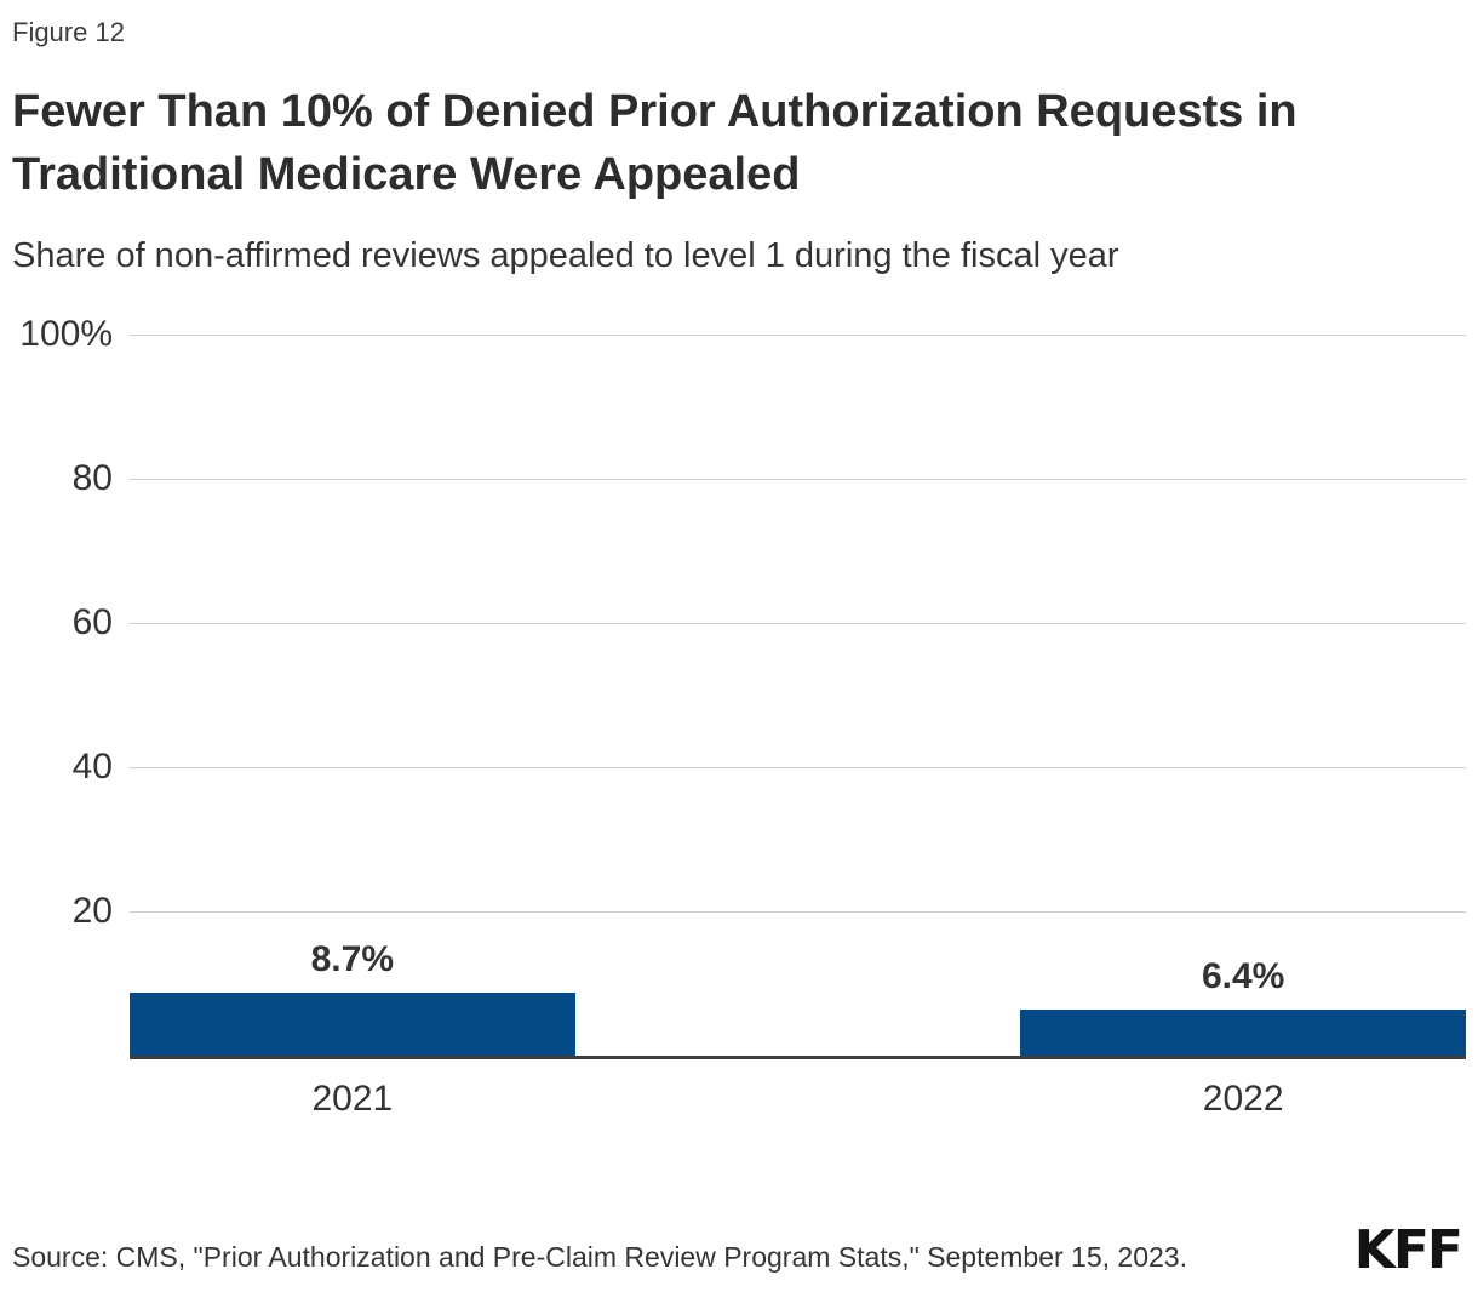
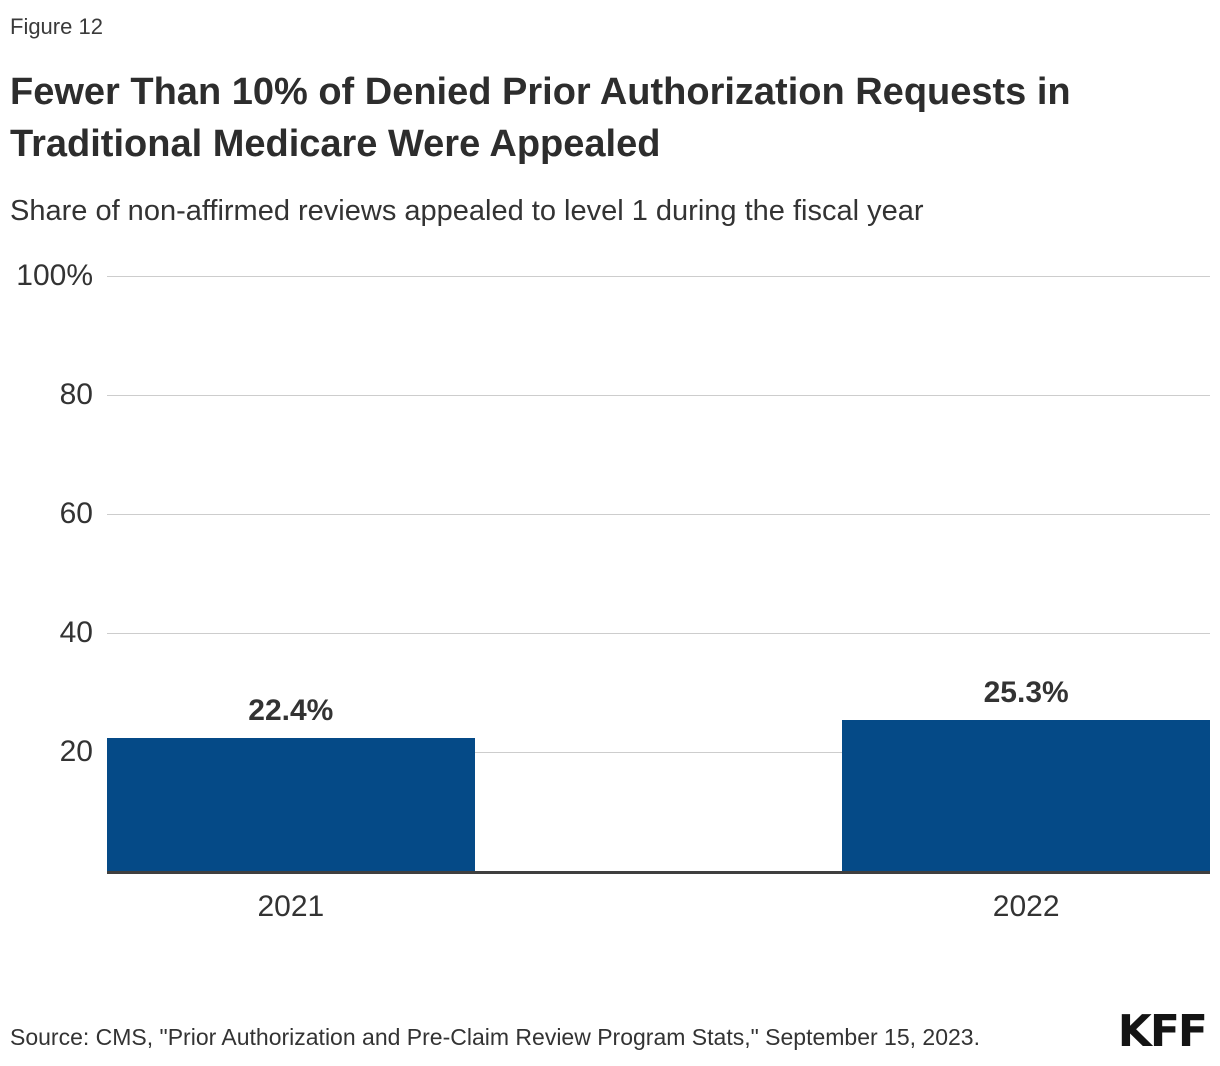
2021: 8.7% -> 22.4%
2022: 6.4% -> 25.3%
